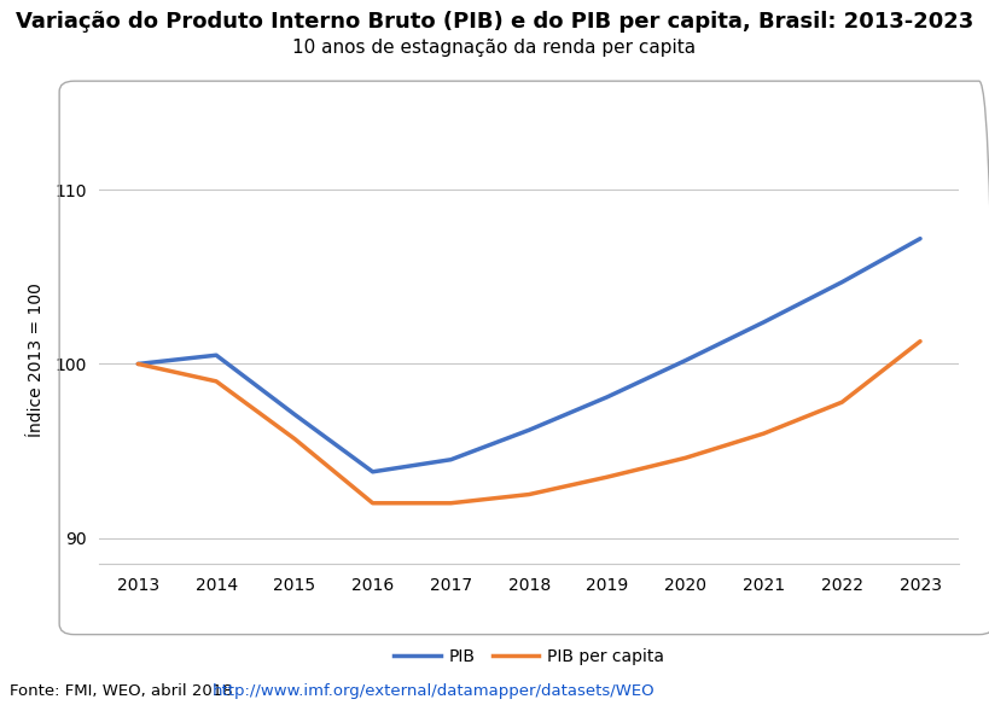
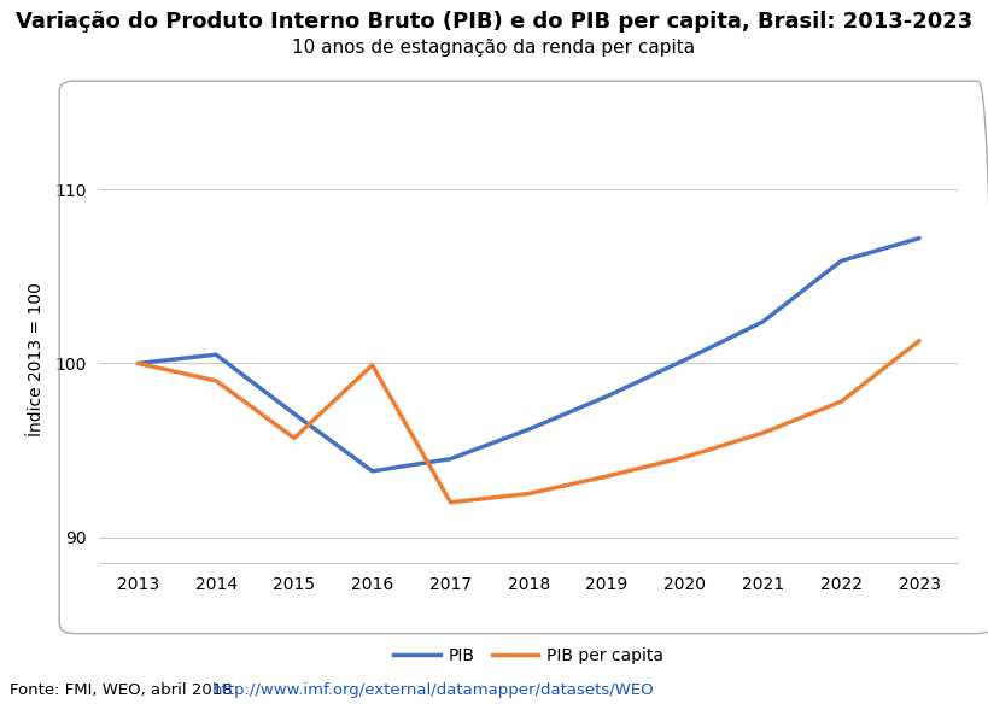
PIB per capita/2016: 92.0 -> 99.9
PIB/2022: 104.7 -> 105.9
